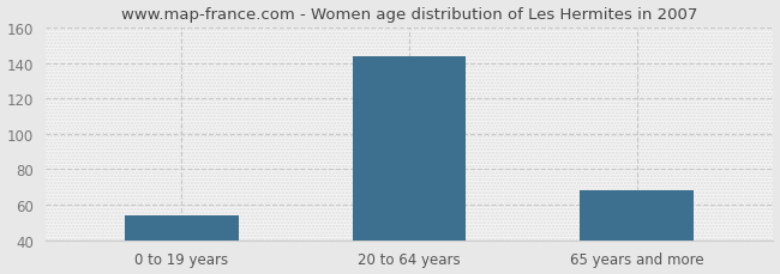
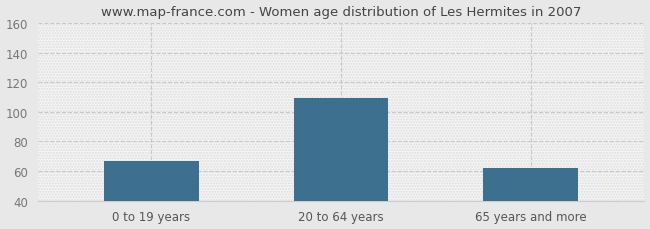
0 to 19 years: 54 -> 67
20 to 64 years: 144 -> 109
65 years and more: 68 -> 62
